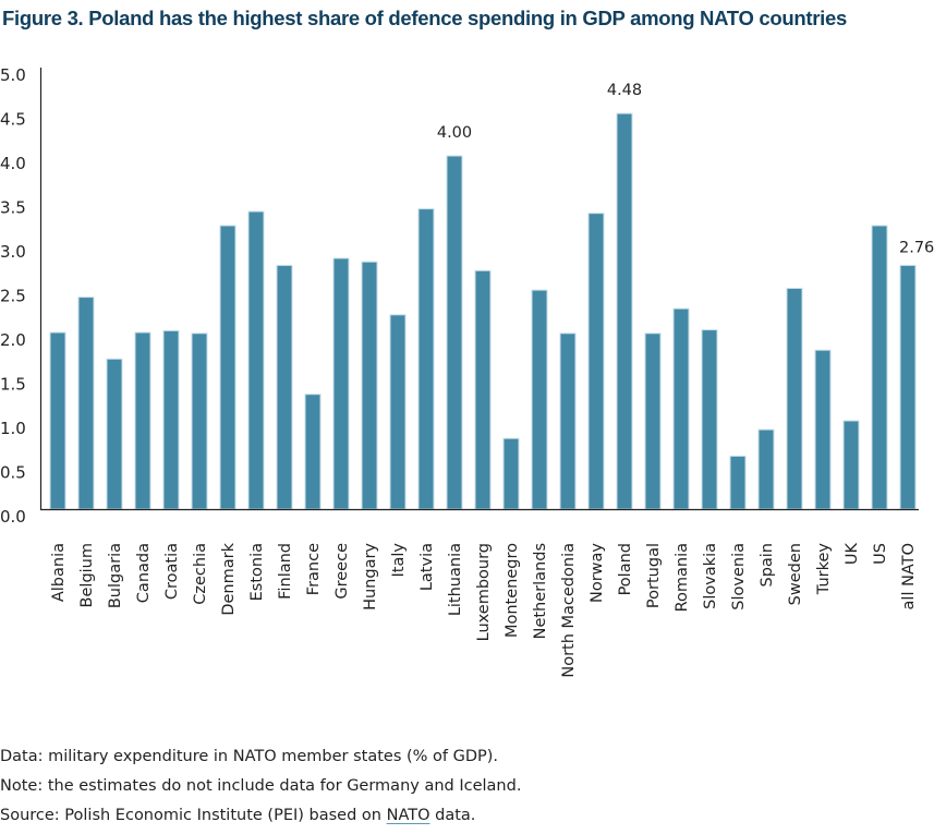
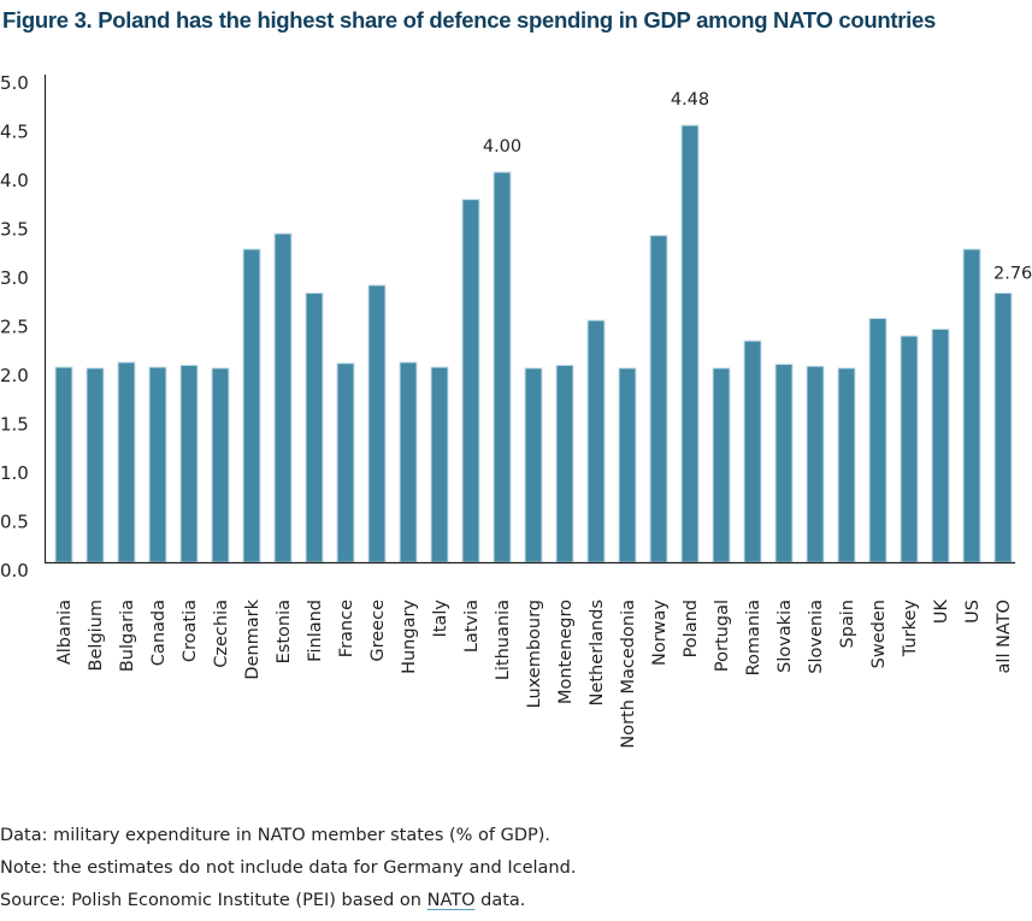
Belgium: 2.4 -> 2.0
Bulgaria: 1.7 -> 2.0
France: 1.3 -> 2.0
Hungary: 2.8 -> 2.0
Italy: 2.2 -> 2.0
Latvia: 3.4 -> 3.7
Luxembourg: 2.7 -> 2.0
Montenegro: 0.8 -> 2.0
Slovenia: 0.6 -> 2.0
Spain: 0.9 -> 2.0
Turkey: 1.8 -> 2.3
UK: 1.0 -> 2.4
